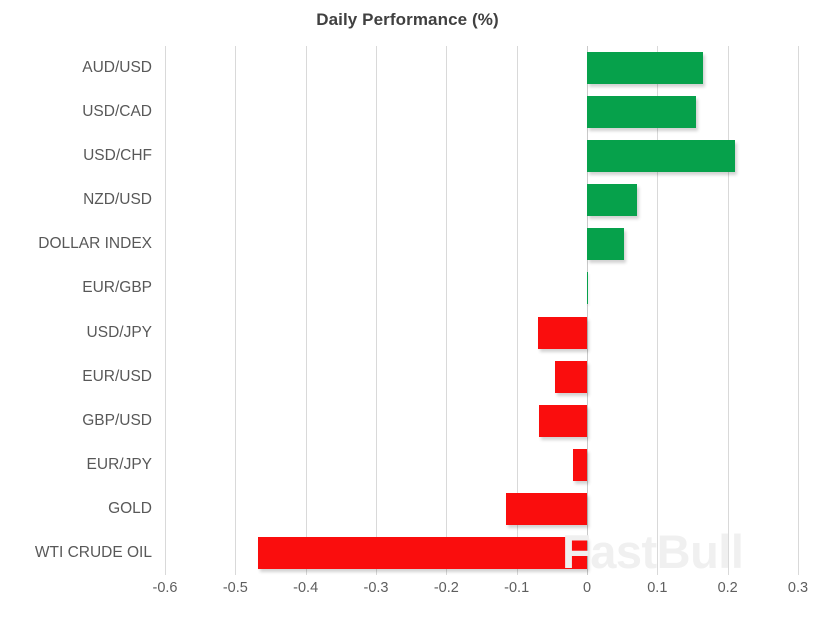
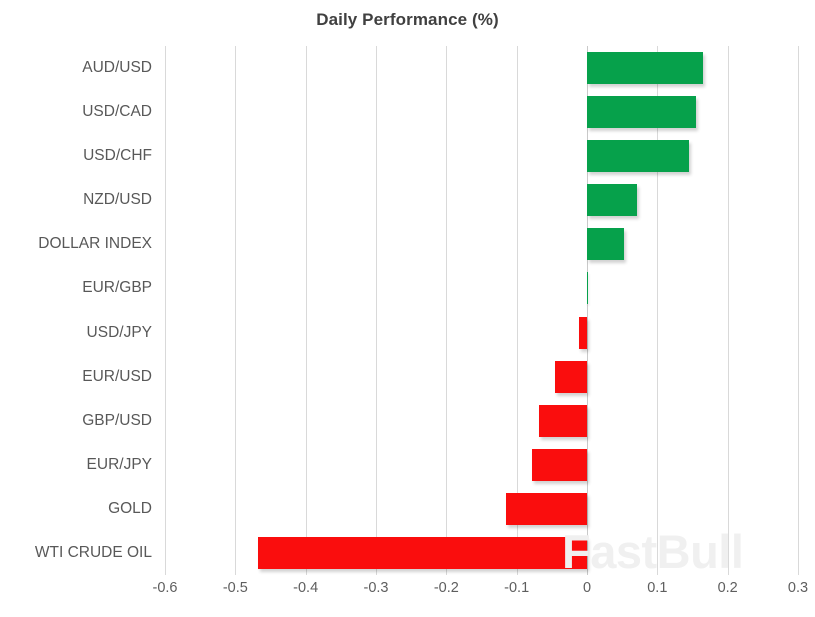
USD/CHF: 0.21 -> 0.14
USD/JPY: -0.07 -> -0.01
EUR/JPY: -0.02 -> -0.08
